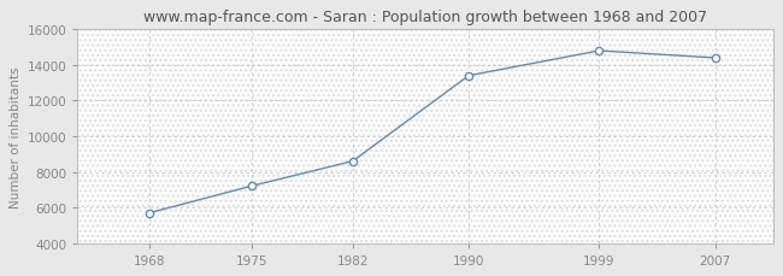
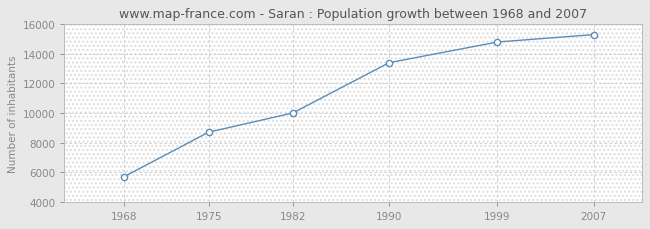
1975: 7200 -> 8700
1982: 8600 -> 10000
2007: 14400 -> 15300
